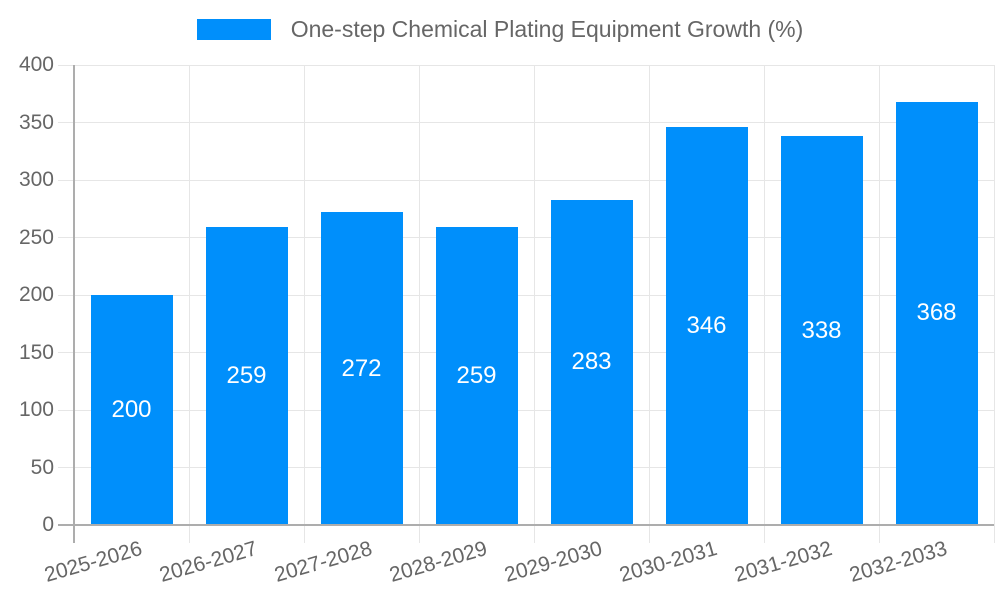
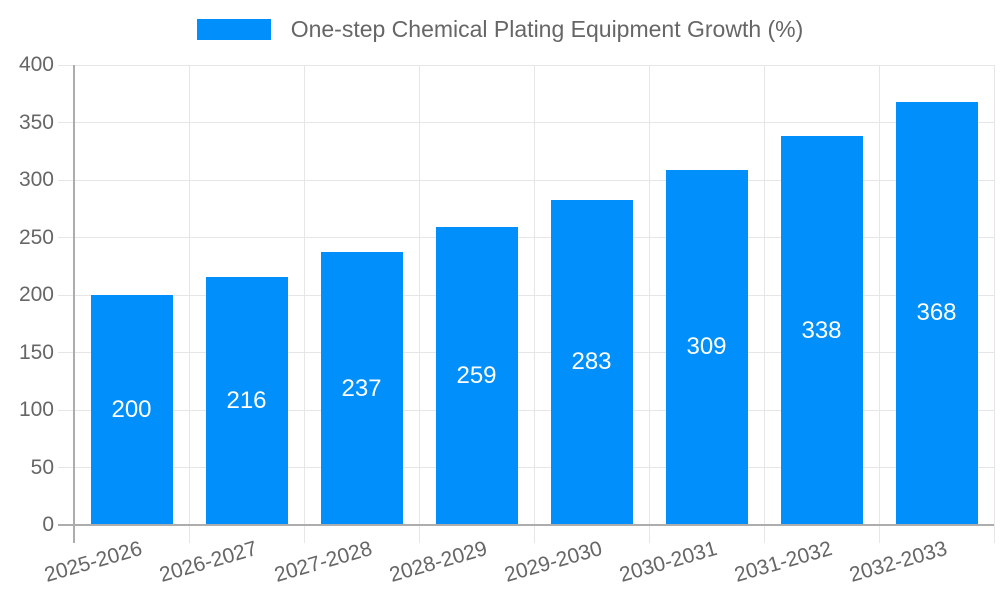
2026-2027: 259 -> 216
2027-2028: 272 -> 237
2030-2031: 346 -> 309
